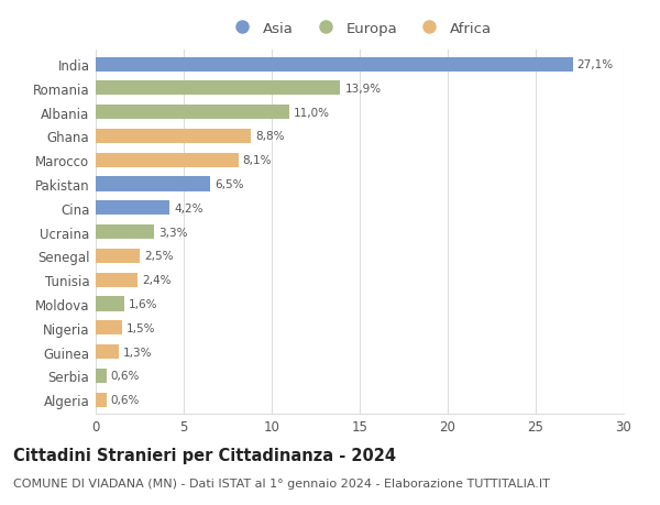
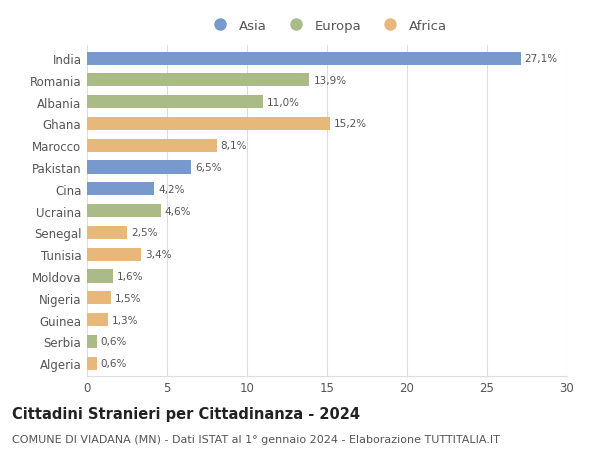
Ghana: 8,8% -> 15,2%
Ucraina: 3,3% -> 4,6%
Tunisia: 2,4% -> 3,4%
